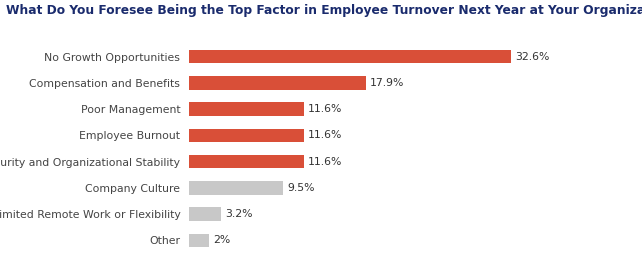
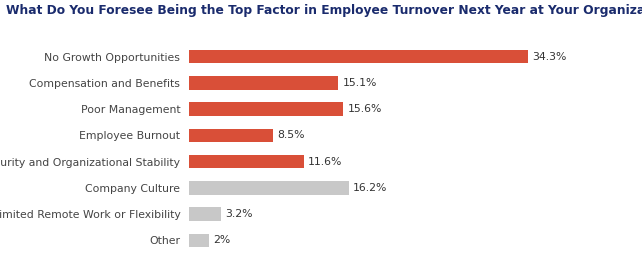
No Growth Opportunities: 32.6% -> 34.3%
Compensation and Benefits: 17.9% -> 15.1%
Poor Management: 11.6% -> 15.6%
Employee Burnout: 11.6% -> 8.5%
Company Culture: 9.5% -> 16.2%
